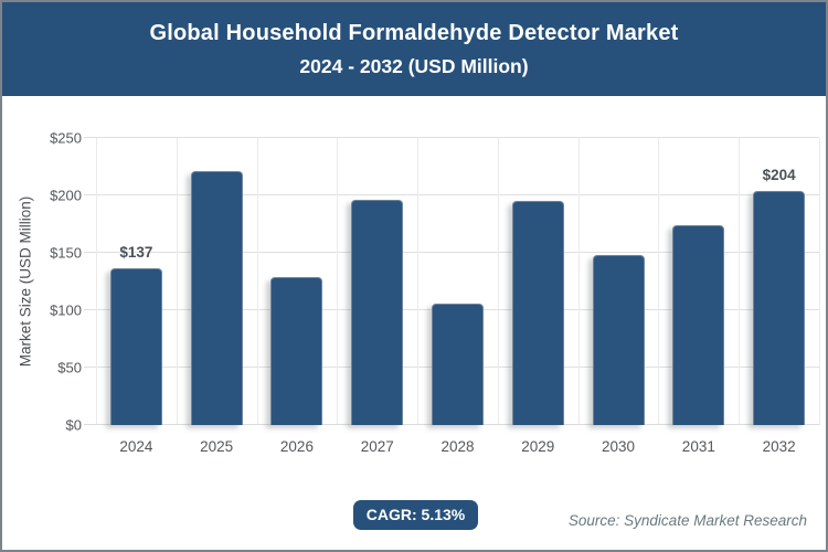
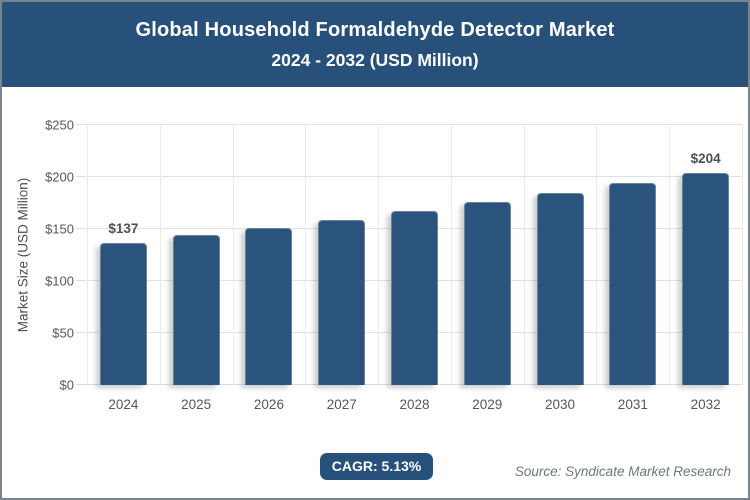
2025: $221 -> $144
2026: $129 -> $151
2027: $196 -> $159
2028: $106 -> $167
2029: $195 -> $176
2030: $148 -> $185
2031: $174 -> $194
